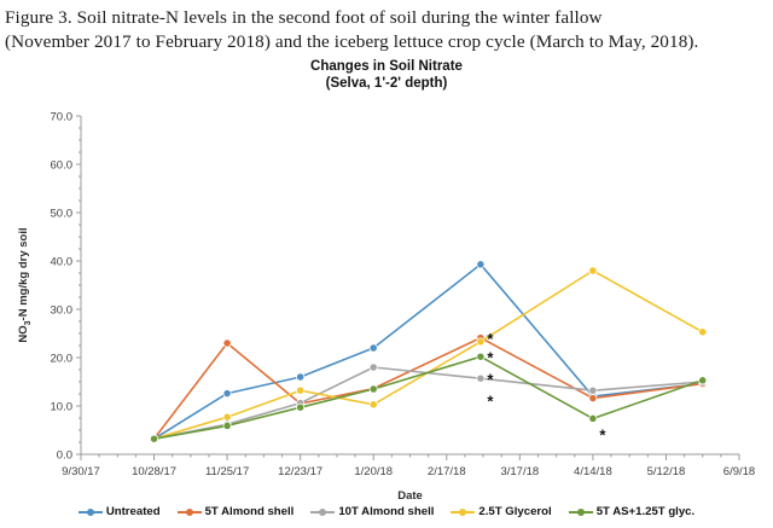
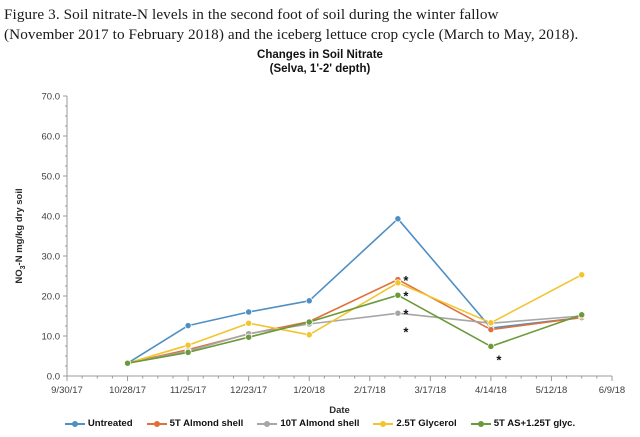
5T Almond shell/11/25/17: 23 -> 7
Untreated/1/20/18: 22 -> 19
10T Almond shell/1/20/18: 18 -> 13
2.5T Glycerol/4/14/18: 38 -> 13
